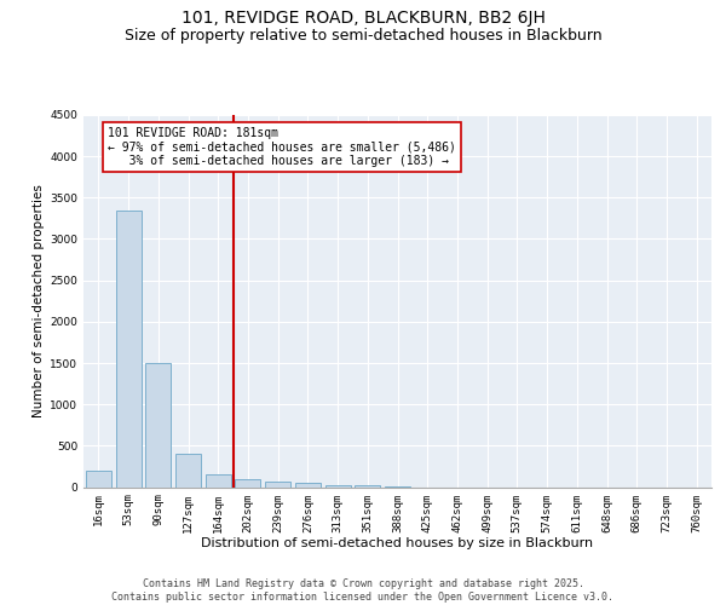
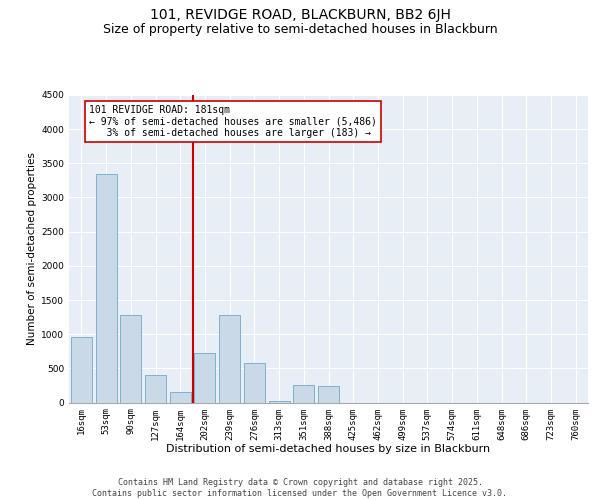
16sqm: 200 -> 960
90sqm: 1500 -> 1280
202sqm: 90 -> 720
239sqm: 70 -> 1280
276sqm: 50 -> 580
351sqm: 20 -> 260
388sqm: 0 -> 240
